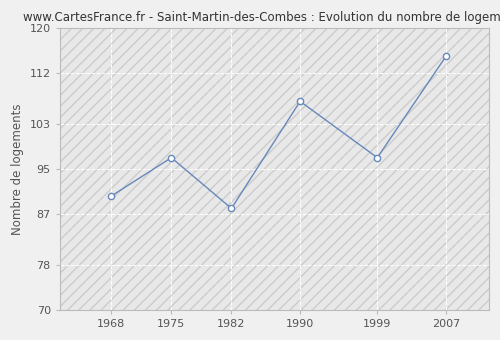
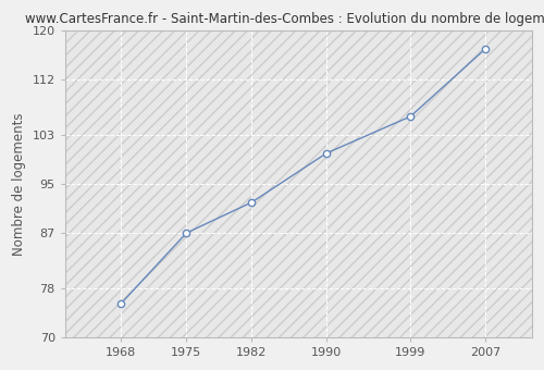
1968: 90.2 -> 75.5
1975: 97.0 -> 87.0
1982: 88.0 -> 92.0
1990: 107.0 -> 100.0
1999: 97.0 -> 106.0
2007: 115.0 -> 117.0
